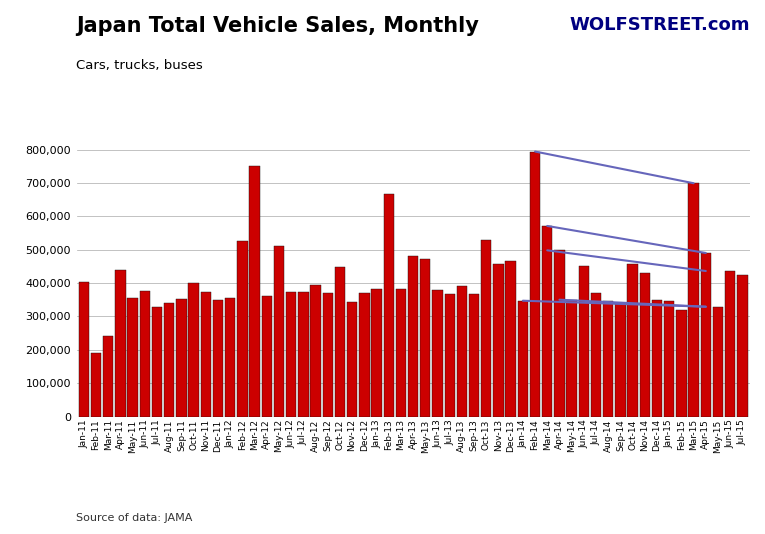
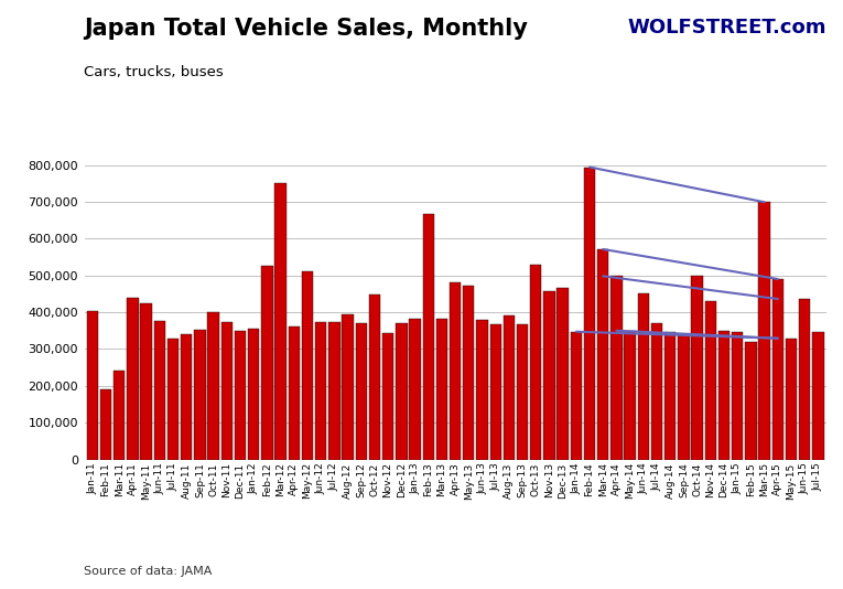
May-11: 356,000 -> 425,000
Oct-14: 457,000 -> 500,000
Jul-15: 425,000 -> 345,000
